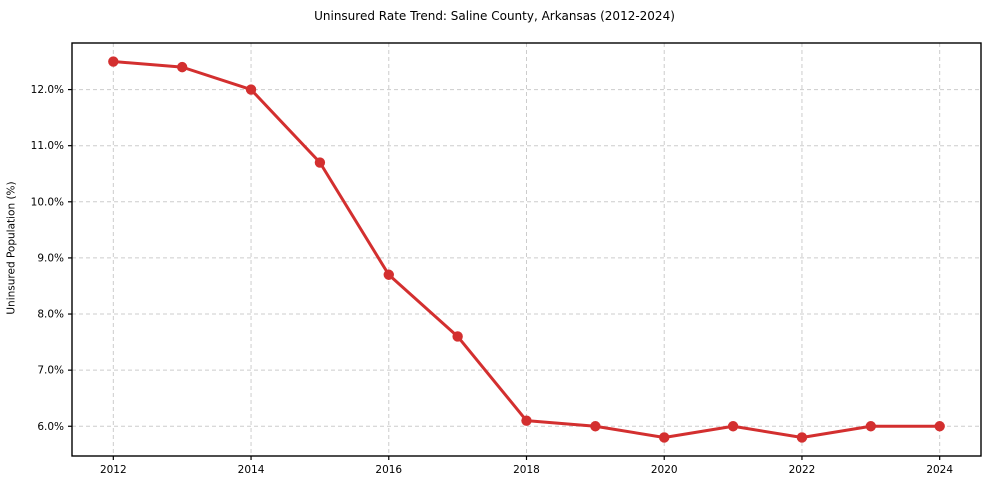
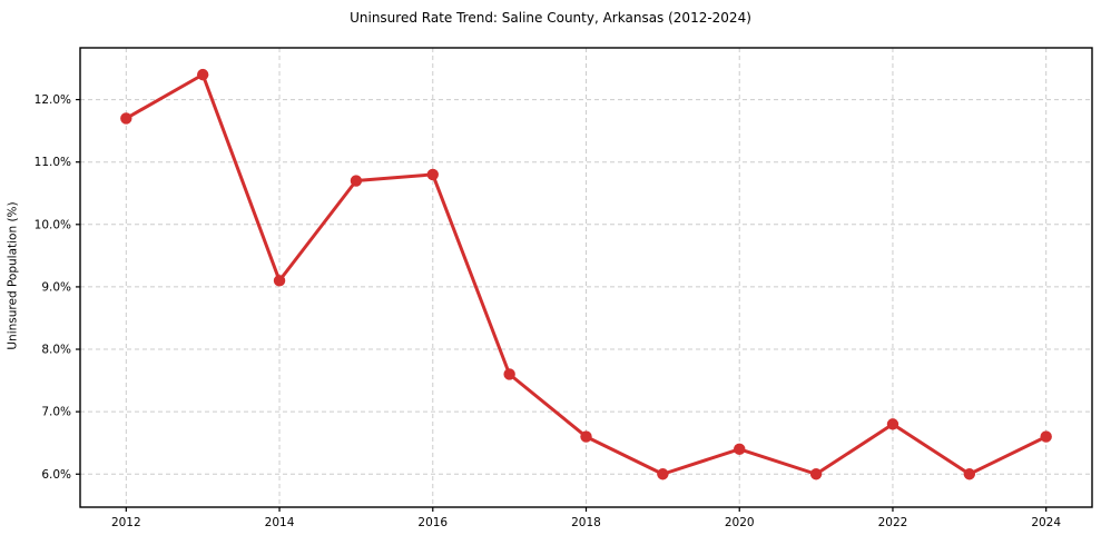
2012: 12.5% -> 11.7%
2014: 12.0% -> 9.1%
2016: 8.7% -> 10.8%
2018: 6.1% -> 6.6%
2020: 5.8% -> 6.4%
2022: 5.8% -> 6.8%
2024: 6.0% -> 6.6%
